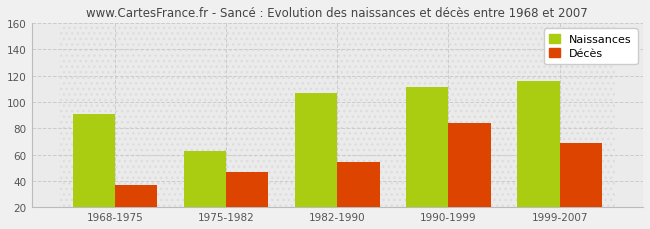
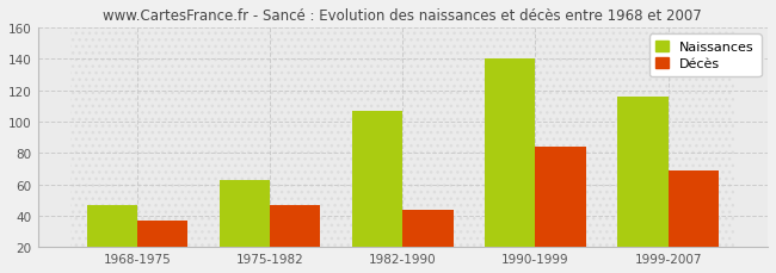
Naissances/1968-1975: 91 -> 47
Décès/1982-1990: 54 -> 44
Naissances/1990-1999: 111 -> 140
